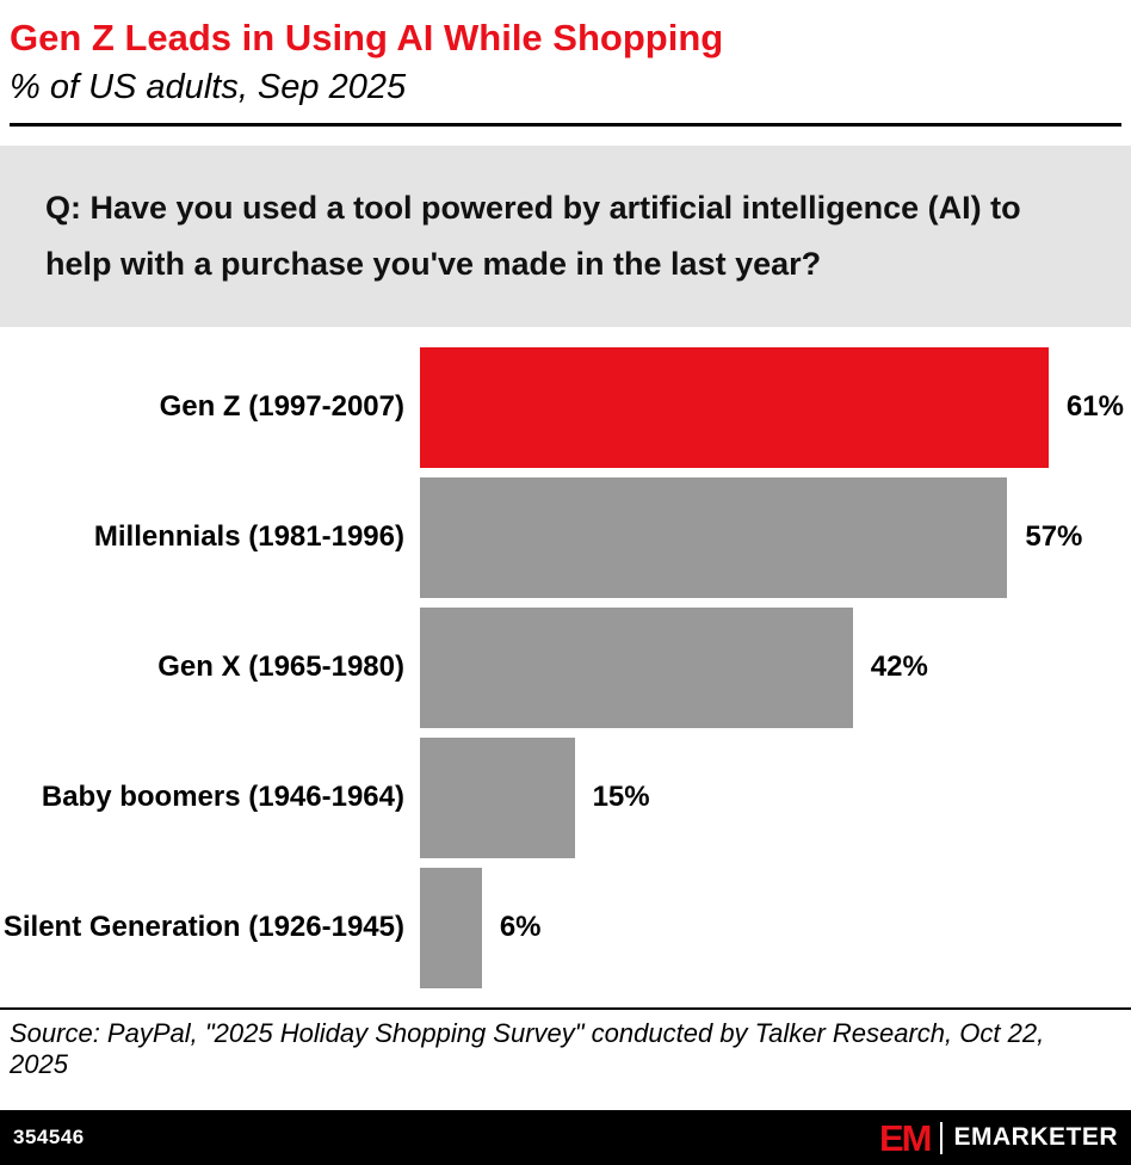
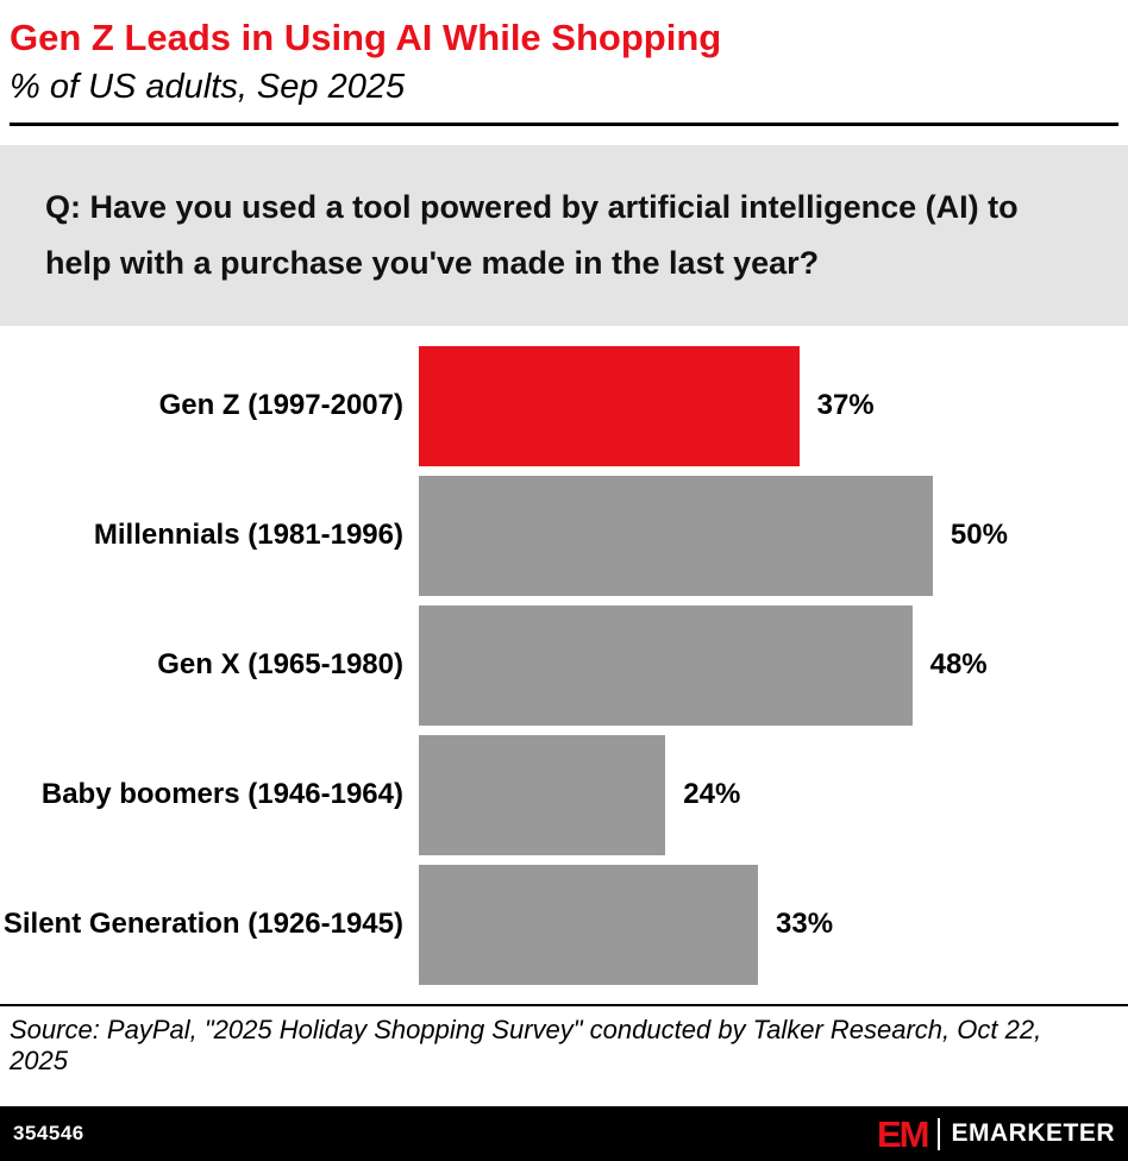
Gen Z (1997-2007): 61% -> 37%
Millennials (1981-1996): 57% -> 50%
Gen X (1965-1980): 42% -> 48%
Baby boomers (1946-1964): 15% -> 24%
Silent Generation (1926-1945): 6% -> 33%
